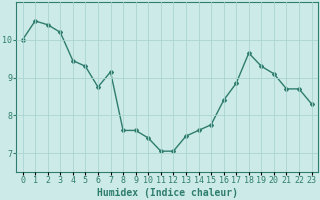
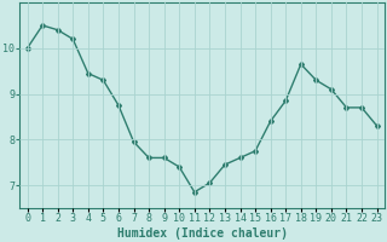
7: 9.15 -> 7.95
11: 7.05 -> 6.85
